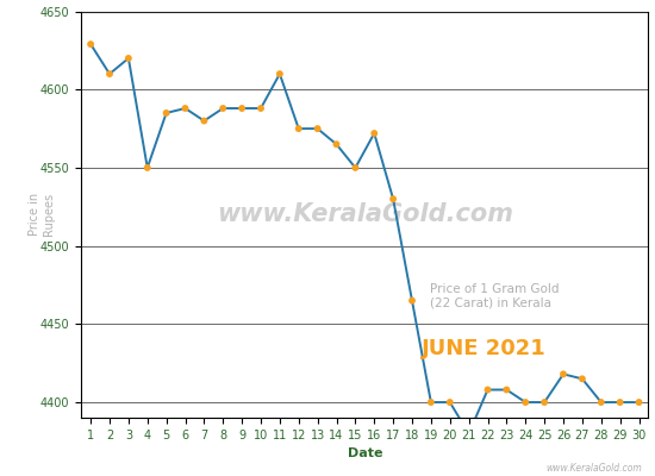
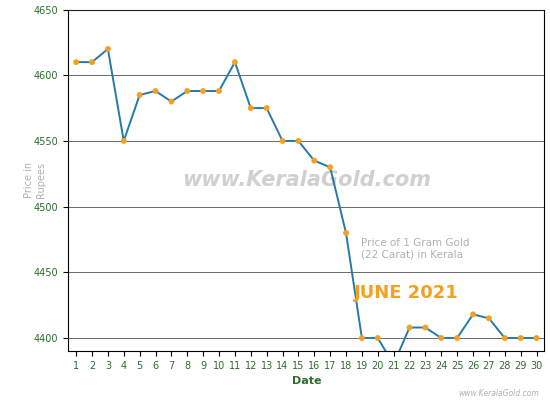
1: 4629 -> 4610
14: 4565 -> 4550
16: 4572 -> 4535
18: 4465 -> 4480
